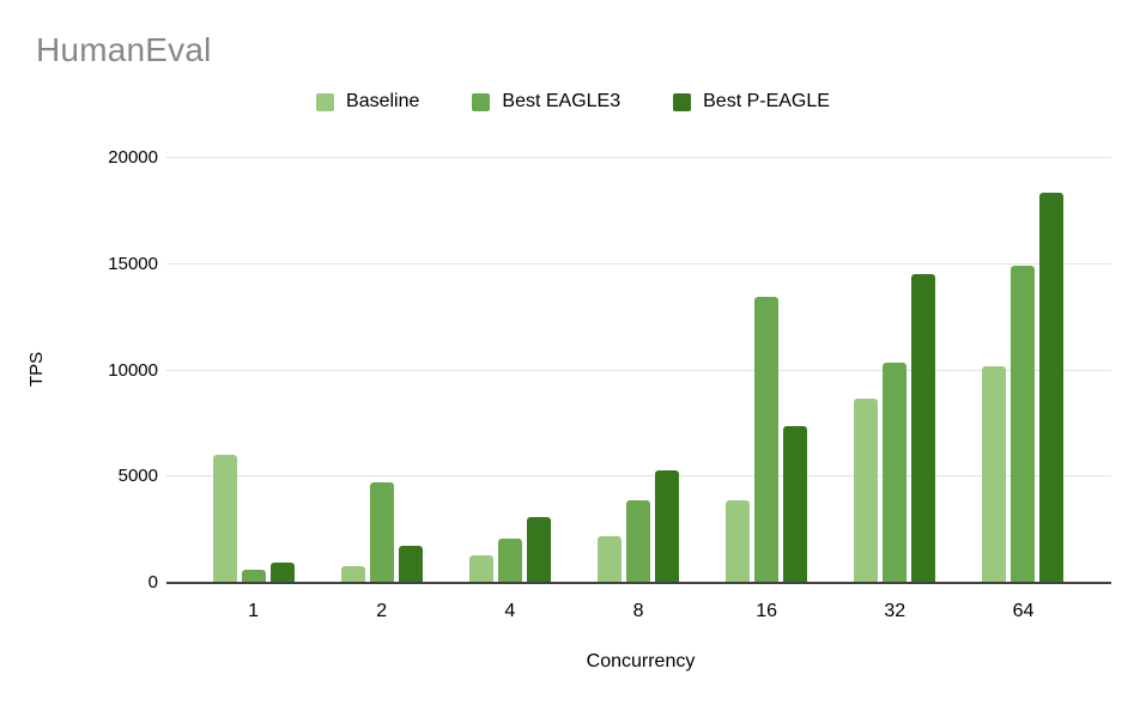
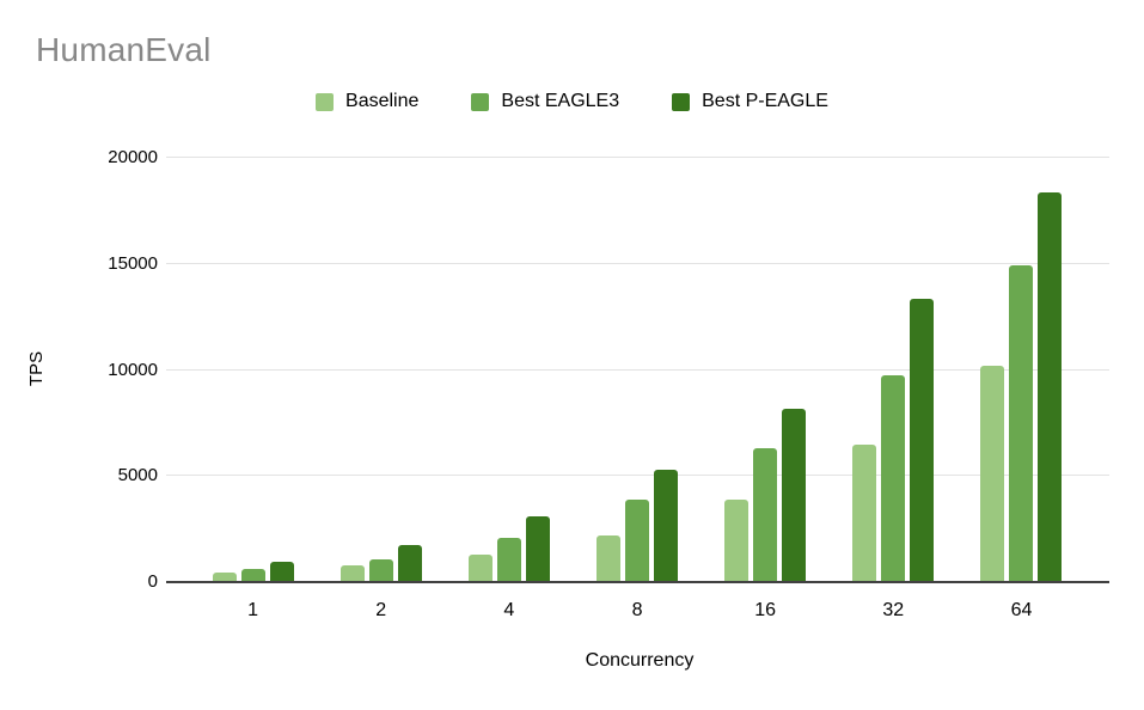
Baseline/1: 6000 -> 400
Best EAGLE3/2: 4700 -> 1000
Best EAGLE3/16: 13400 -> 6200
Best P-EAGLE/16: 7300 -> 8100
Baseline/32: 8600 -> 6400
Best EAGLE3/32: 10300 -> 9700
Best P-EAGLE/32: 14500 -> 13300
